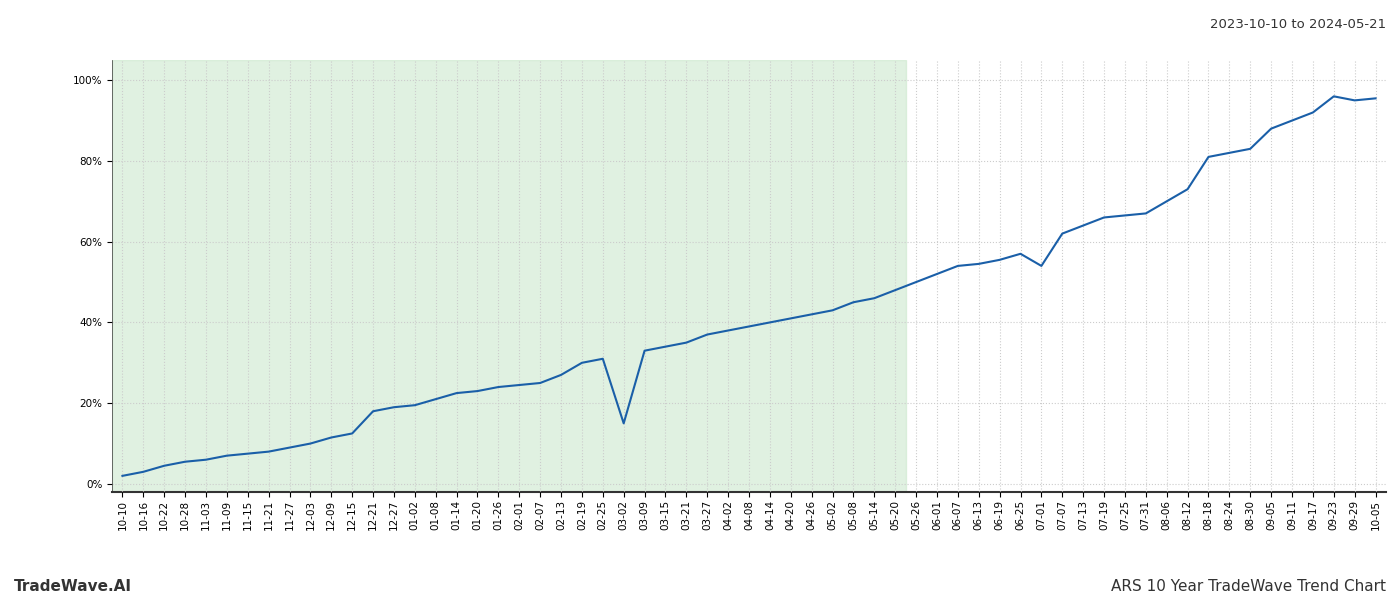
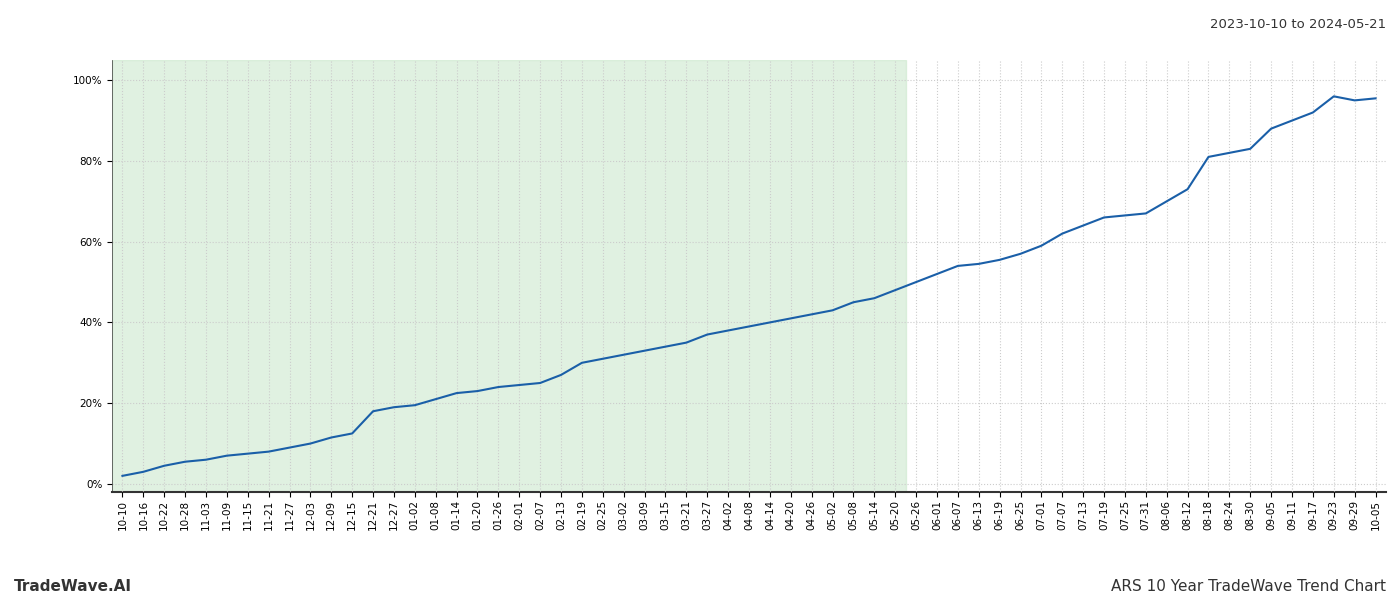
03-02: 15.0% -> 32.0%
07-01: 54.0% -> 59.0%
